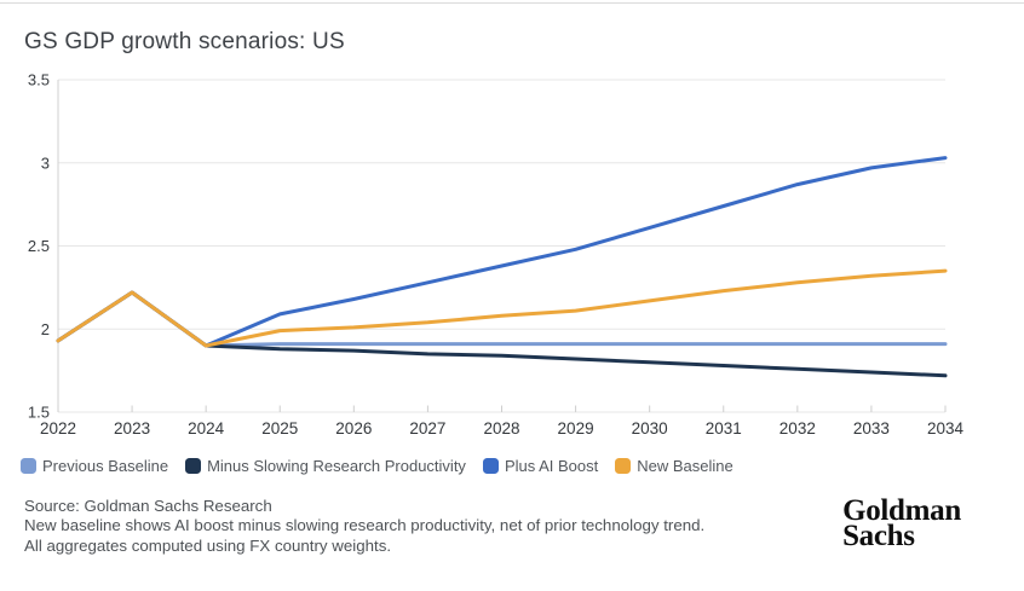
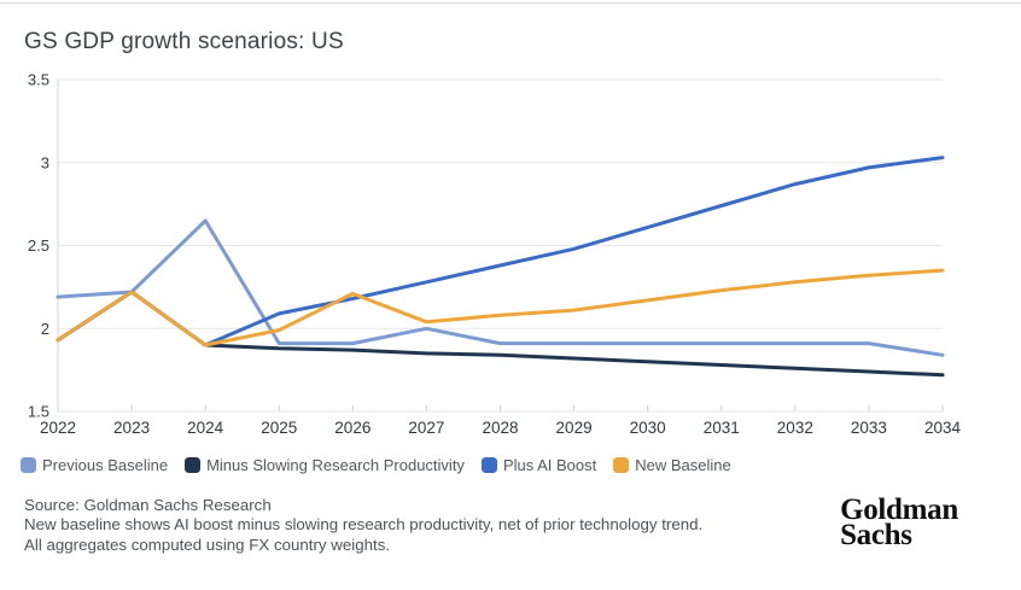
Previous Baseline/2022: 1.93 -> 2.19
Previous Baseline/2024: 1.90 -> 2.65
New Baseline/2026: 2.01 -> 2.21
Previous Baseline/2027: 1.91 -> 2.00
Previous Baseline/2034: 1.91 -> 1.84
